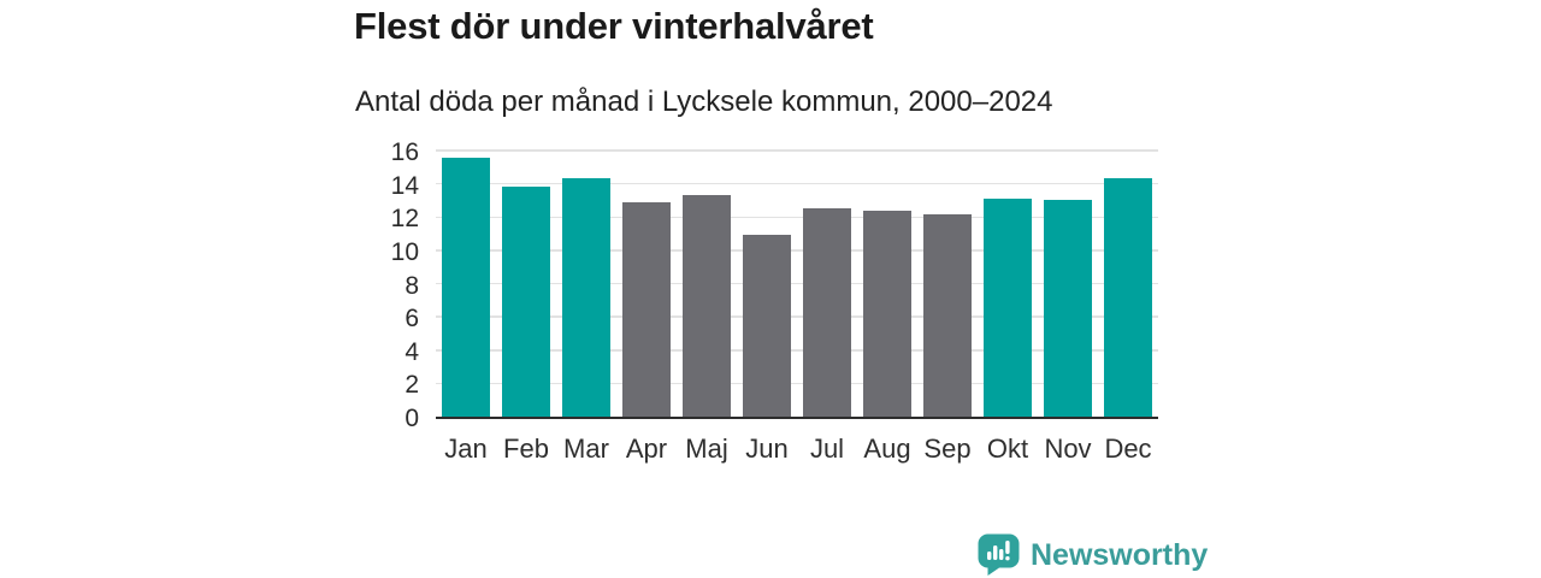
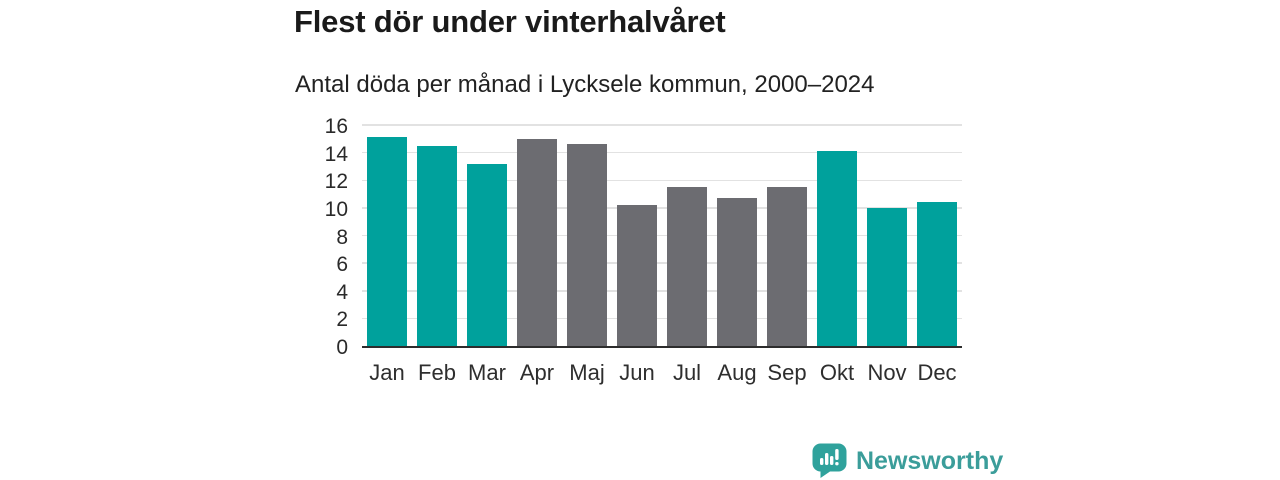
Jan: 15.6 -> 15.1
Feb: 13.8 -> 14.5
Mar: 14.3 -> 13.2
Apr: 12.9 -> 15.0
Maj: 13.3 -> 14.6
Jun: 10.9 -> 10.2
Jul: 12.5 -> 11.5
Aug: 12.4 -> 10.7
Sep: 12.2 -> 11.5
Okt: 13.1 -> 14.1
Nov: 13.0 -> 10.0
Dec: 14.3 -> 10.4
